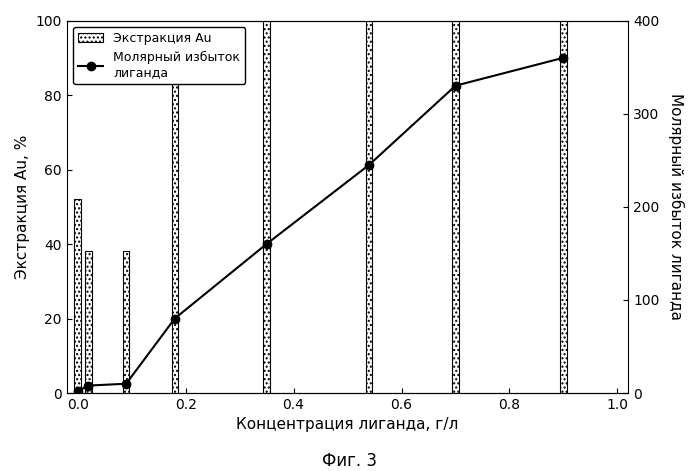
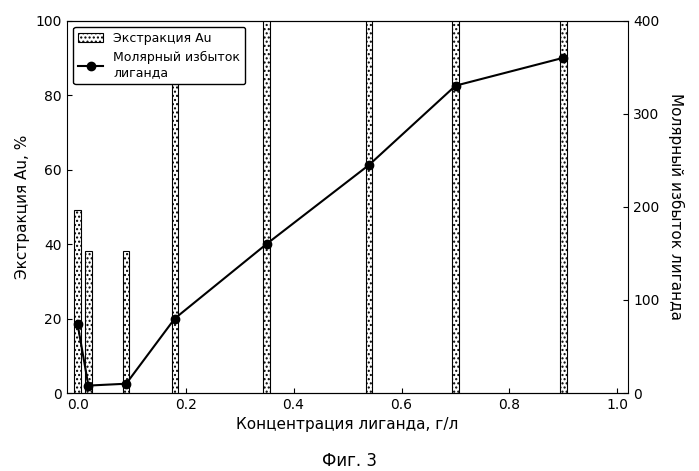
Экстракция Au/0.0: 52 -> 49
Молярный избыток лиганда/0.0: 2 -> 74
